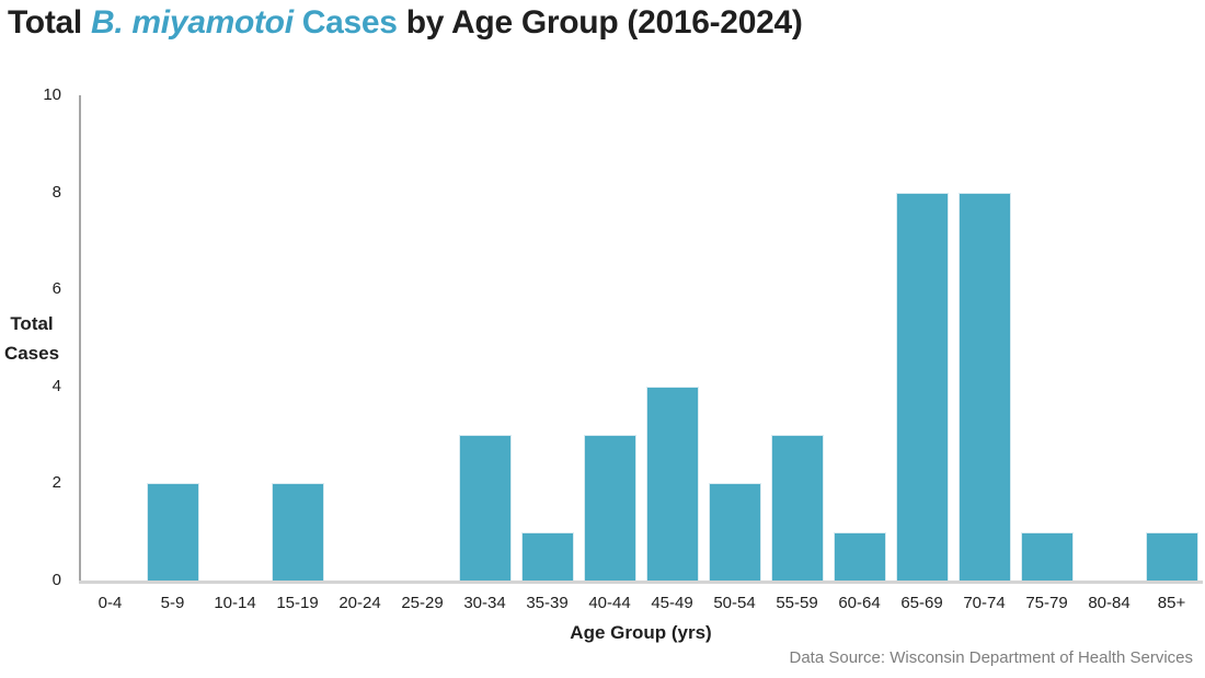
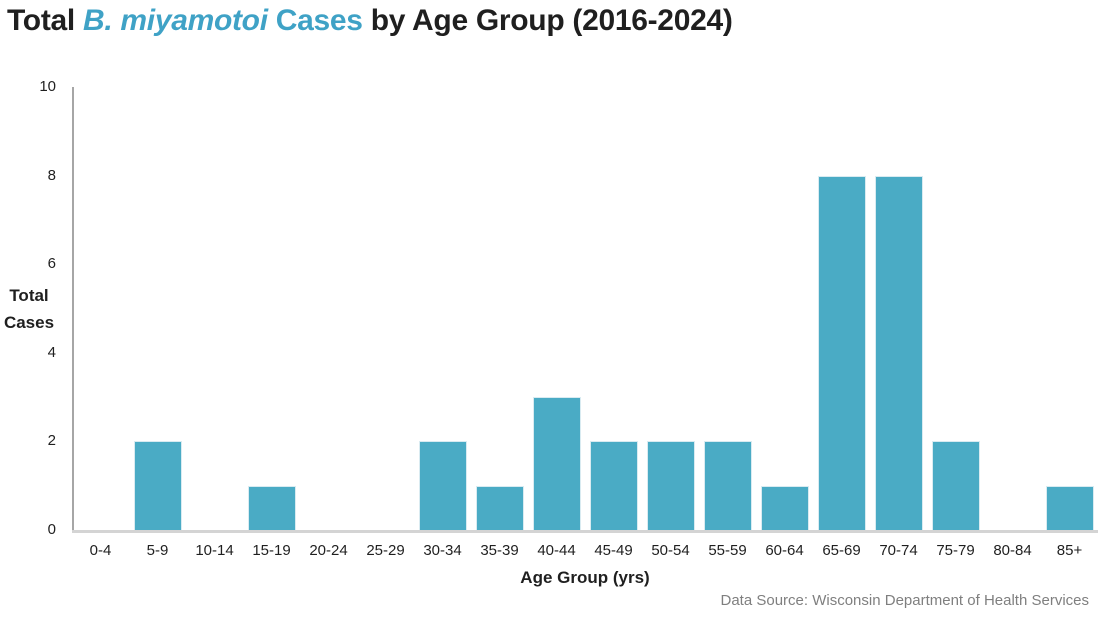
15-19: 2 -> 1
30-34: 3 -> 2
45-49: 4 -> 2
55-59: 3 -> 2
75-79: 1 -> 2
